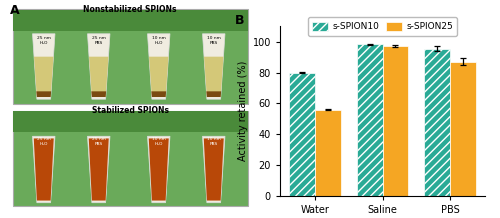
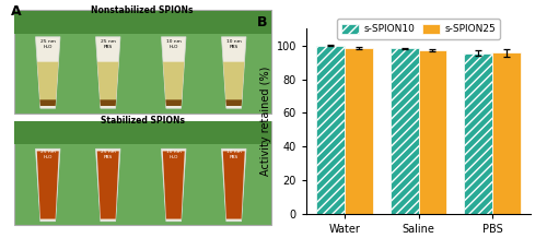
s-SPION10/Water: 80 -> 100
s-SPION25/Water: 56 -> 98
s-SPION25/PBS: 87 -> 96
